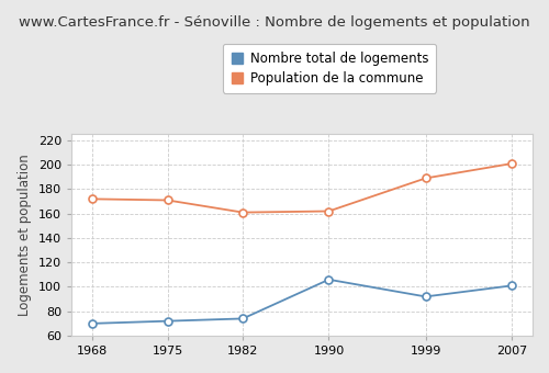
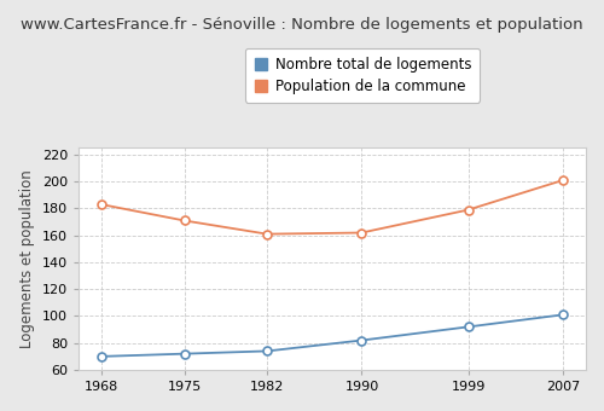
Population de la commune/1968: 172 -> 183
Nombre total de logements/1990: 106 -> 82
Population de la commune/1999: 189 -> 179
